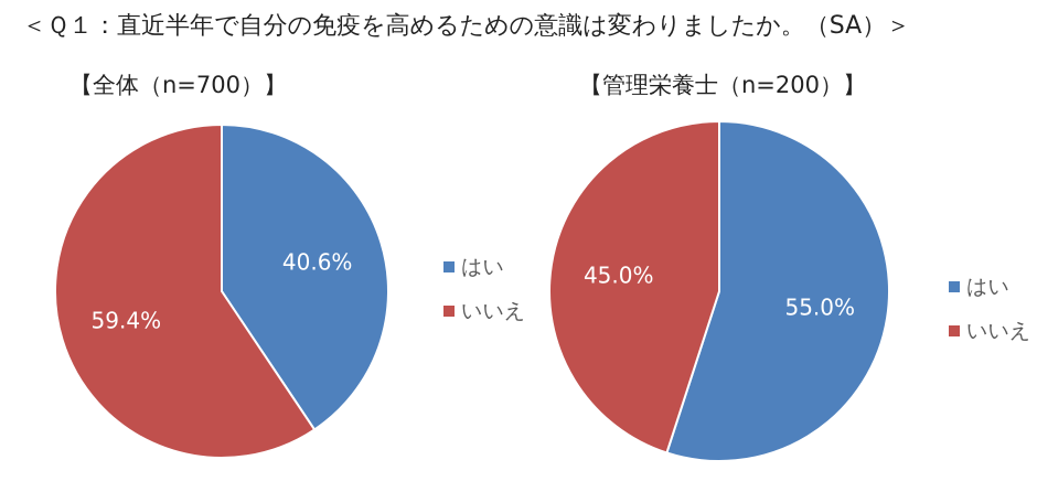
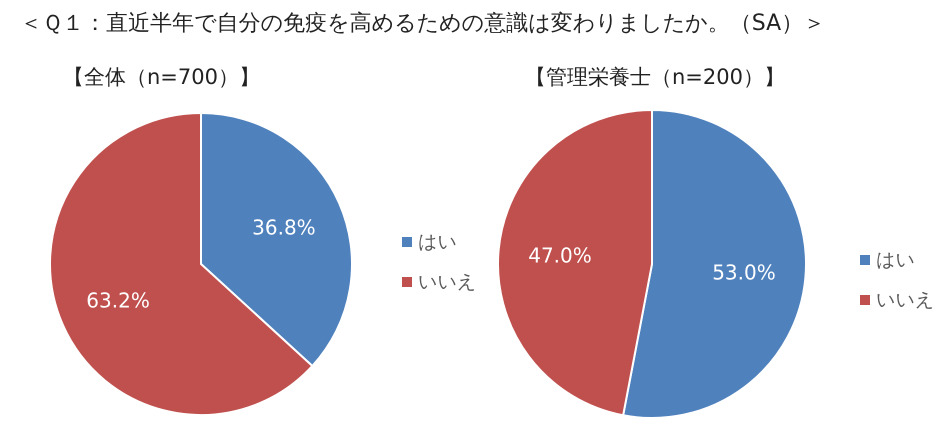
【全体（n=700）】/はい: 40.6% -> 36.8%
【全体（n=700）】/いいえ: 59.4% -> 63.2%
【管理栄養士（n=200）】/はい: 55.0% -> 53.0%
【管理栄養士（n=200）】/いいえ: 45.0% -> 47.0%
